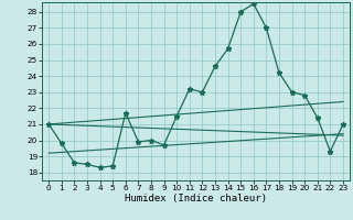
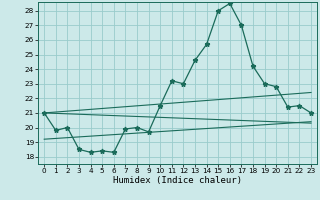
2: 18.6 -> 20.0
6: 21.7 -> 18.3
22: 19.3 -> 21.5
